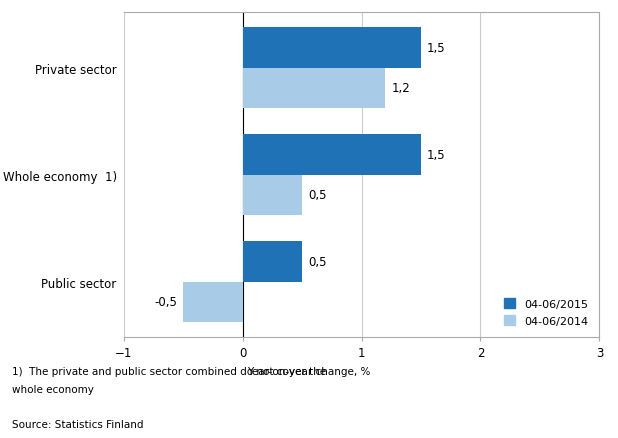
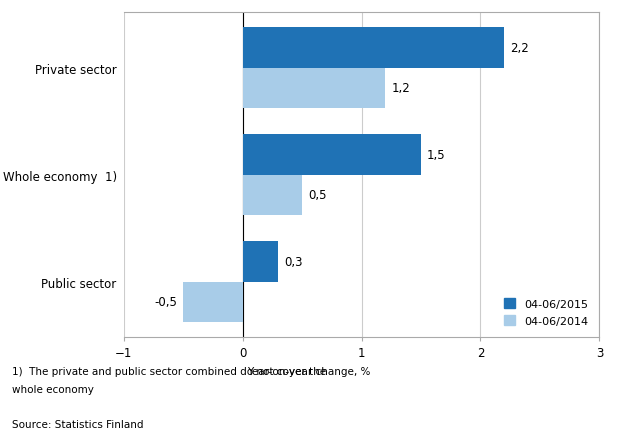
04-06/2015/Private sector: 1,5 -> 2,2
04-06/2015/Public sector: 0,5 -> 0,3
